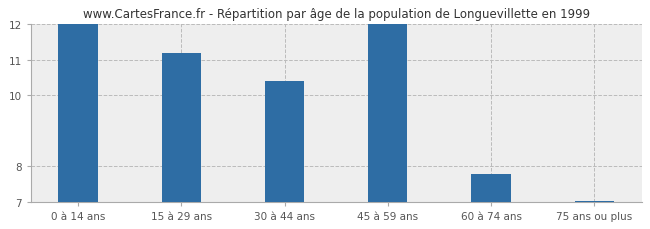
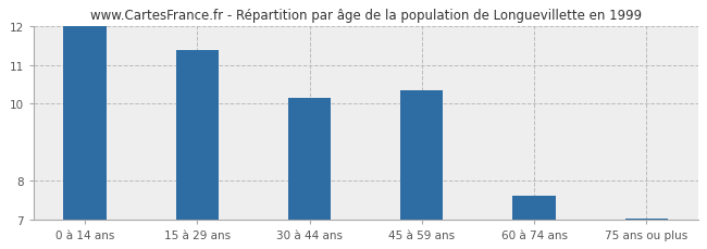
15 à 29 ans: 11.20 -> 11.40
30 à 44 ans: 10.40 -> 10.15
45 à 59 ans: 12.00 -> 10.35
60 à 74 ans: 7.78 -> 7.60
